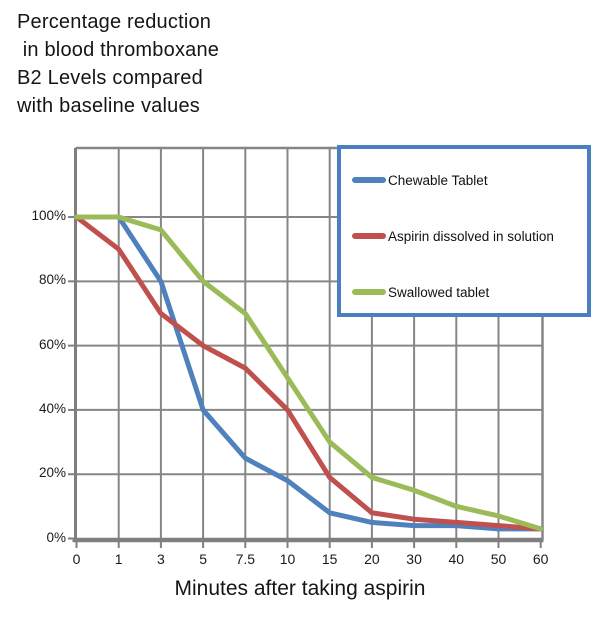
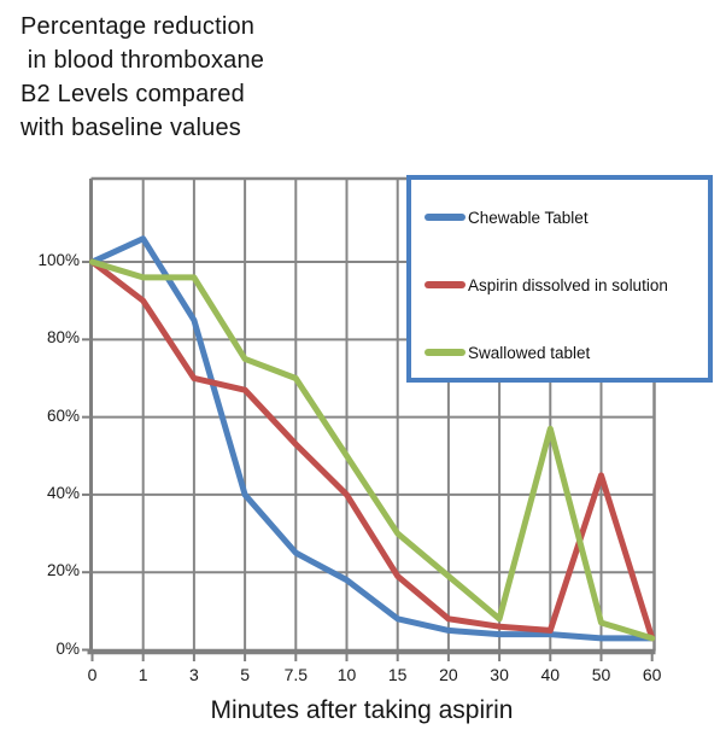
Chewable Tablet/1: 100% -> 106%
Swallowed tablet/1: 100% -> 96%
Chewable Tablet/3: 80% -> 85%
Aspirin dissolved in solution/5: 60% -> 67%
Swallowed tablet/5: 80% -> 75%
Swallowed tablet/30: 15% -> 8%
Swallowed tablet/40: 10% -> 57%
Aspirin dissolved in solution/50: 4% -> 45%
